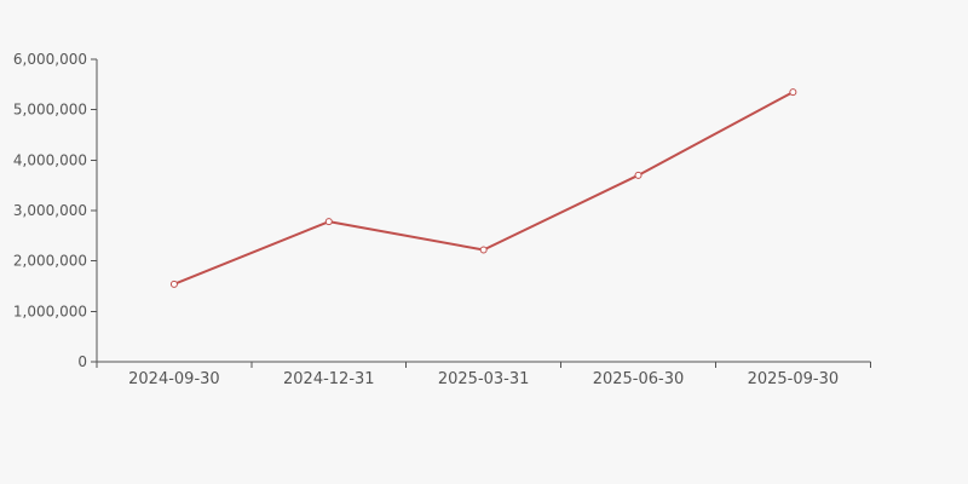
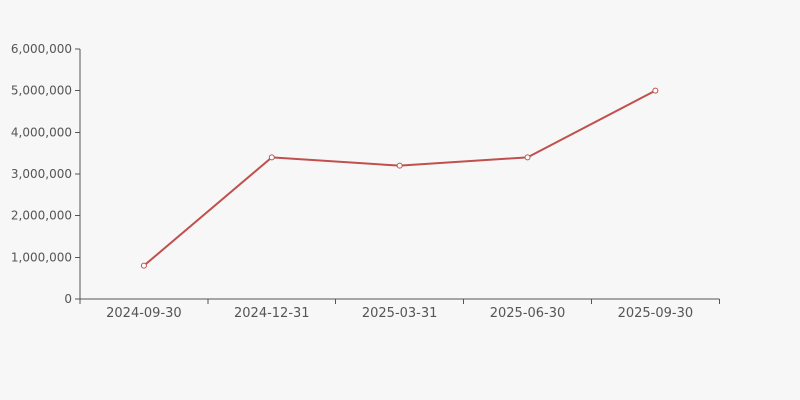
2024-09-30: 1500000 -> 800000
2024-12-31: 2800000 -> 3400000
2025-03-31: 2200000 -> 3200000
2025-06-30: 3700000 -> 3400000
2025-09-30: 5400000 -> 5000000
